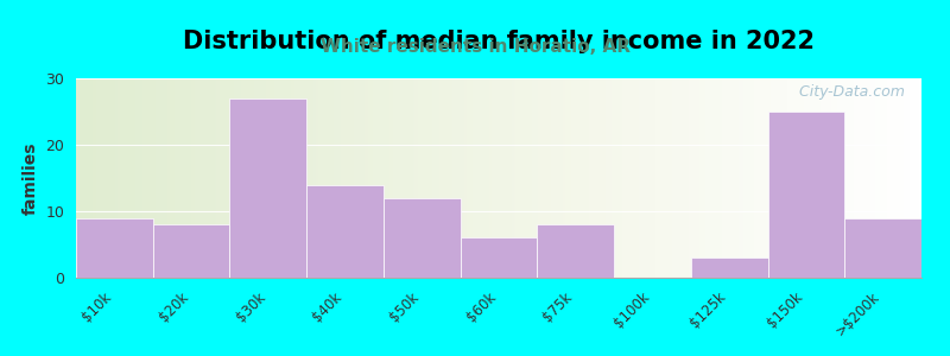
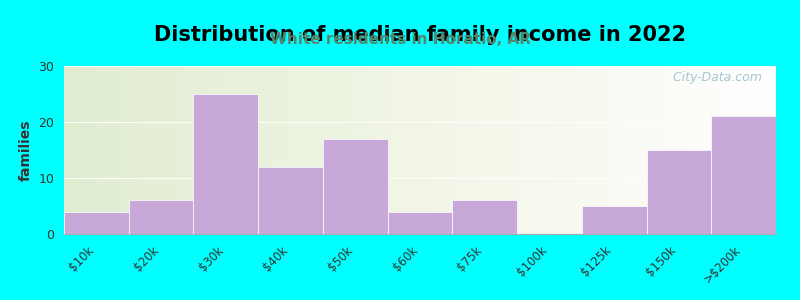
$10k: 9 -> 4
$20k: 8 -> 6
$30k: 27 -> 25
$40k: 14 -> 12
$50k: 12 -> 17
$60k: 6 -> 4
$75k: 8 -> 6
$125k: 3 -> 5
$150k: 25 -> 15
>$200k: 9 -> 21
